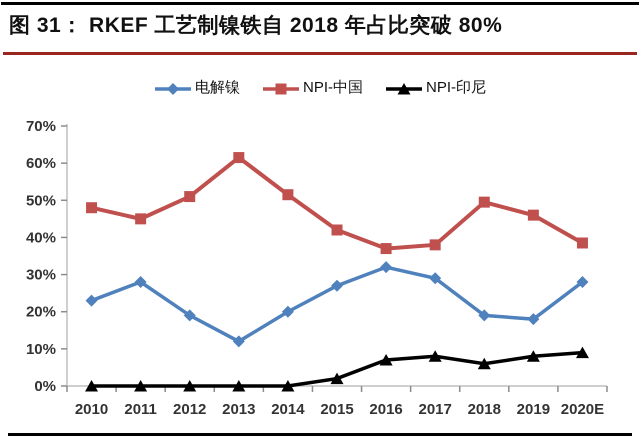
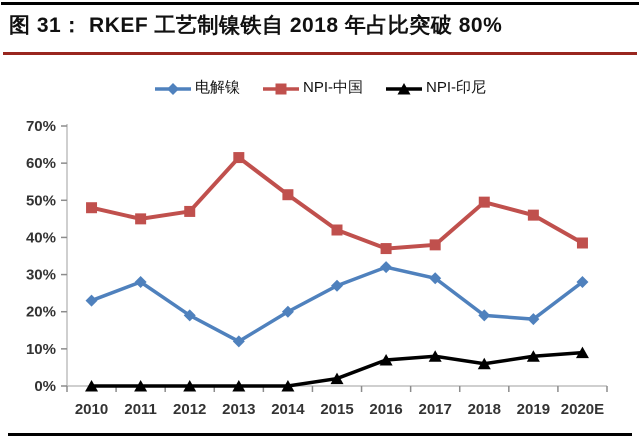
NPI-中国/2012: 51% -> 47%
